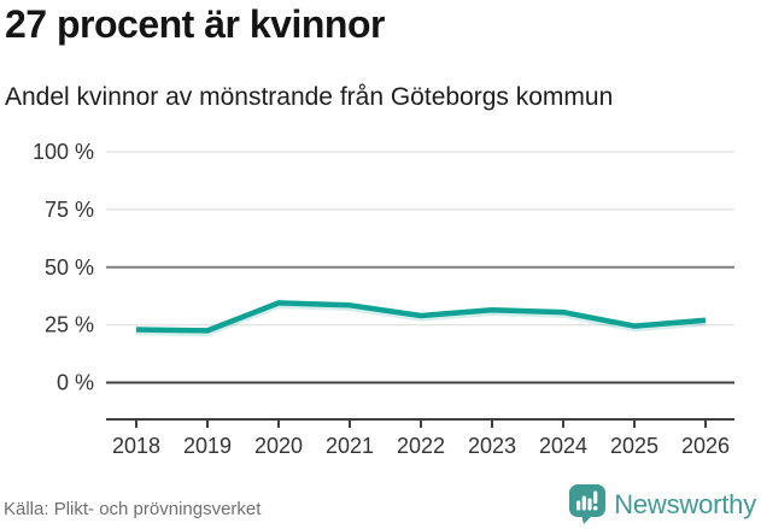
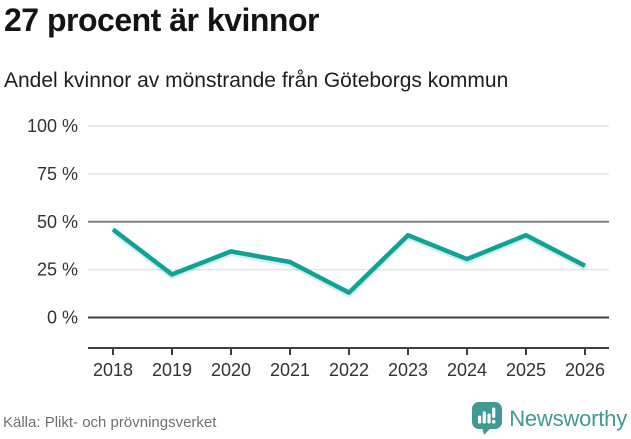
2018: 23% -> 46%
2021: 34% -> 29%
2022: 29% -> 13%
2023: 32% -> 43%
2025: 24% -> 43%
